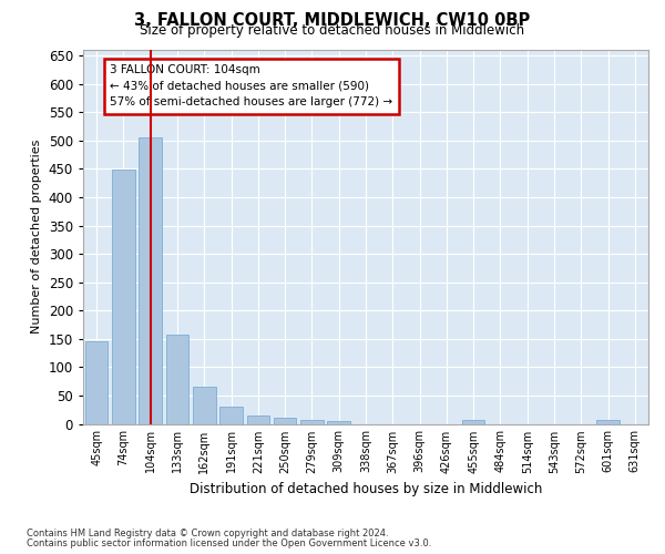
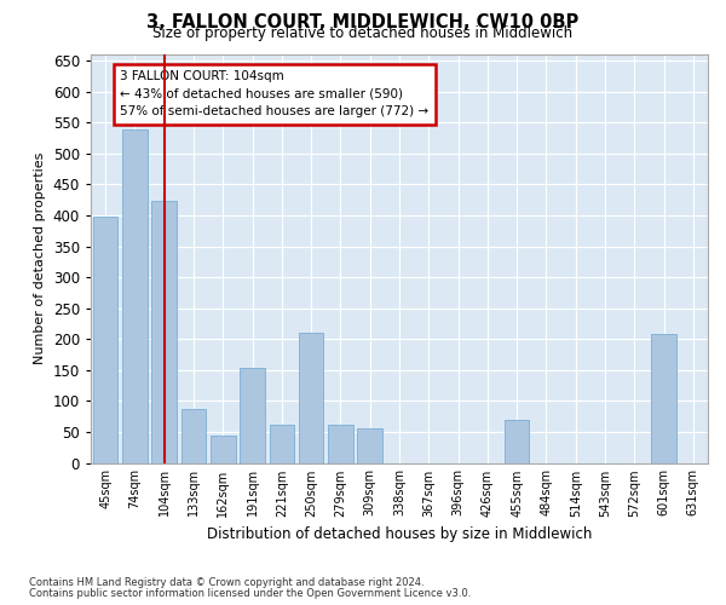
45sqm: 145 -> 398
74sqm: 448 -> 538
104sqm: 505 -> 424
133sqm: 158 -> 88
162sqm: 66 -> 44
191sqm: 30 -> 154
221sqm: 14 -> 62
250sqm: 10 -> 210
279sqm: 7 -> 62
309sqm: 5 -> 56
455sqm: 6 -> 70
601sqm: 6 -> 208
